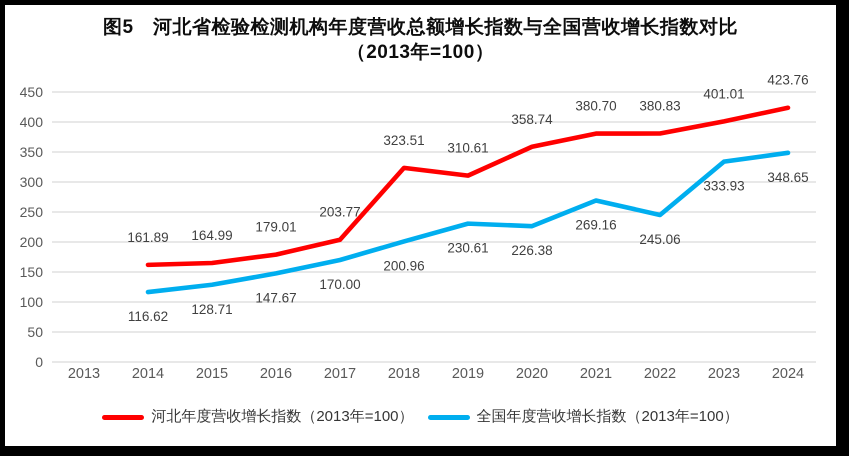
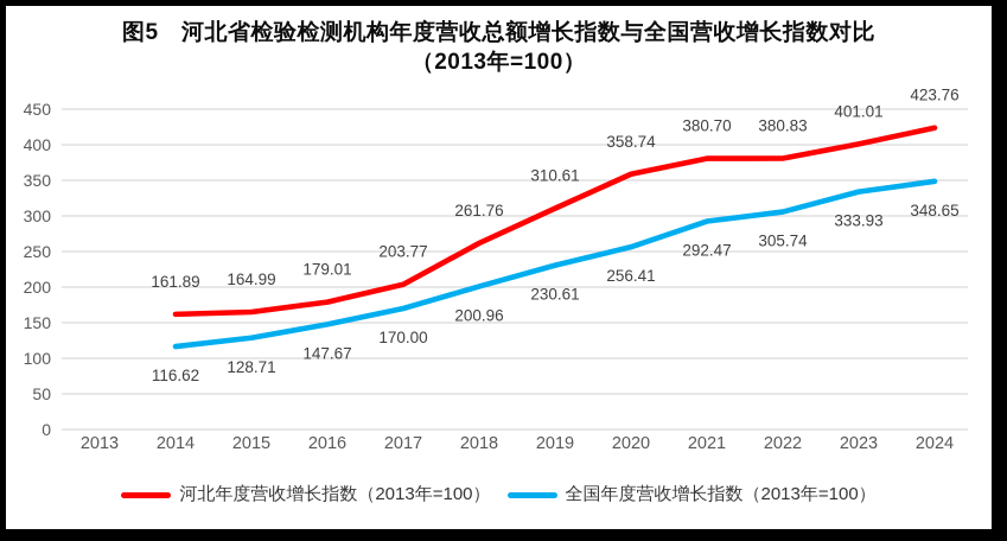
河北年度营收增长指数（2013年=100）/2018: 323.51 -> 261.76
全国年度营收增长指数（2013年=100）/2020: 226.38 -> 256.41
全国年度营收增长指数（2013年=100）/2021: 269.16 -> 292.47
全国年度营收增长指数（2013年=100）/2022: 245.06 -> 305.74
